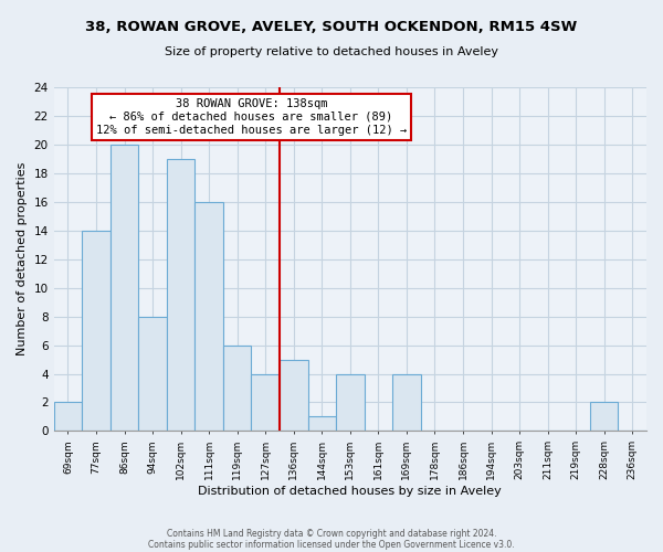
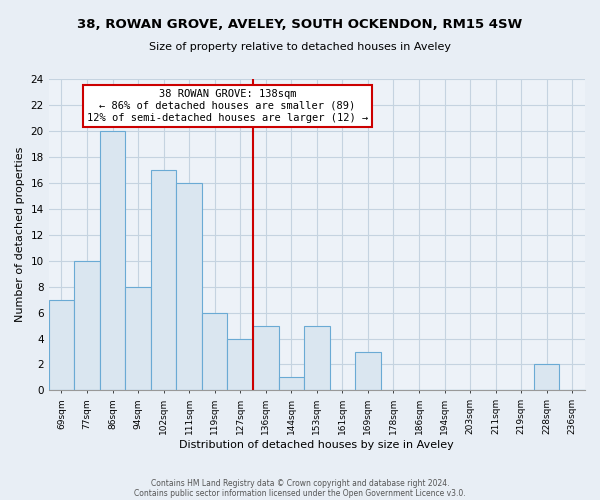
69sqm: 2 -> 7
77sqm: 14 -> 10
102sqm: 19 -> 17
153sqm: 4 -> 5
169sqm: 4 -> 3
